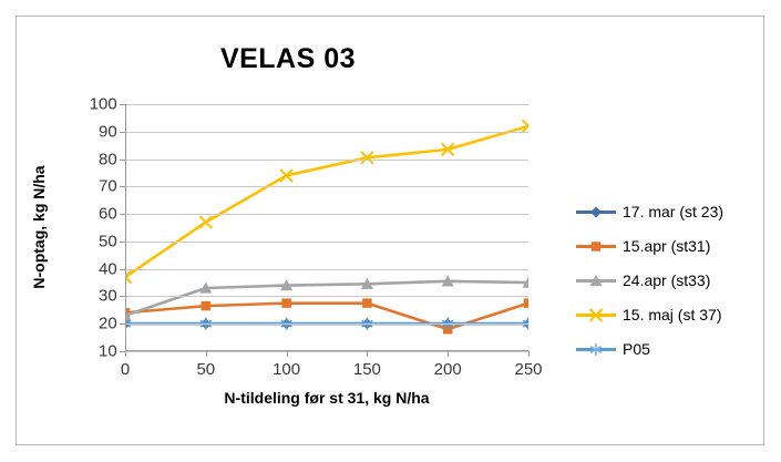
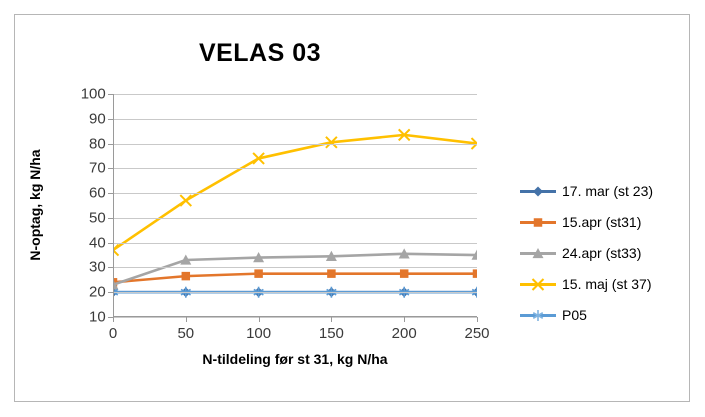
15.apr (st31)/200: 18 -> 28
15. maj (st 37)/250: 92 -> 80
